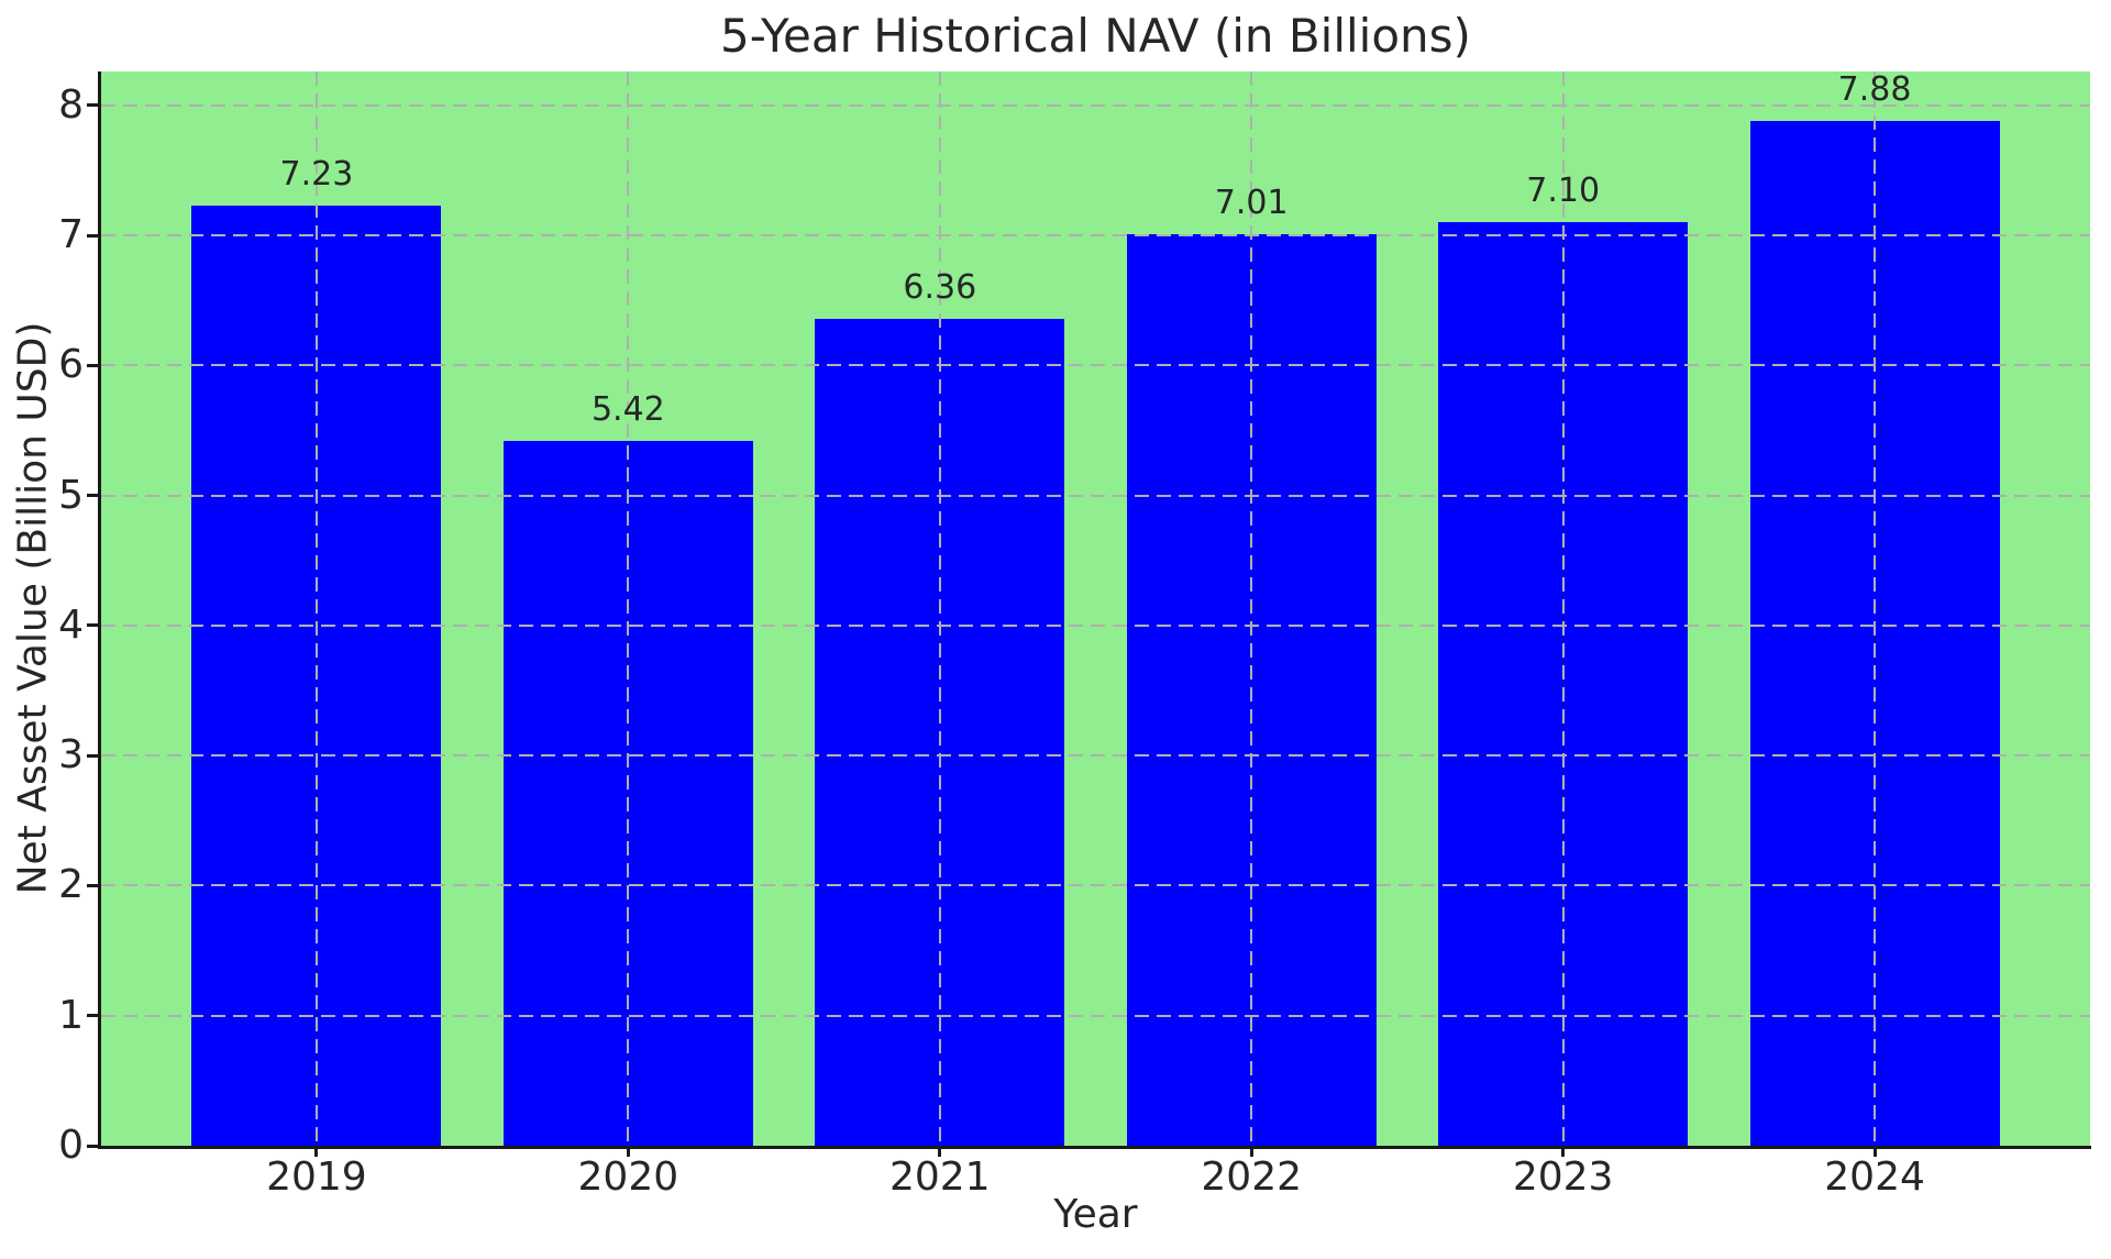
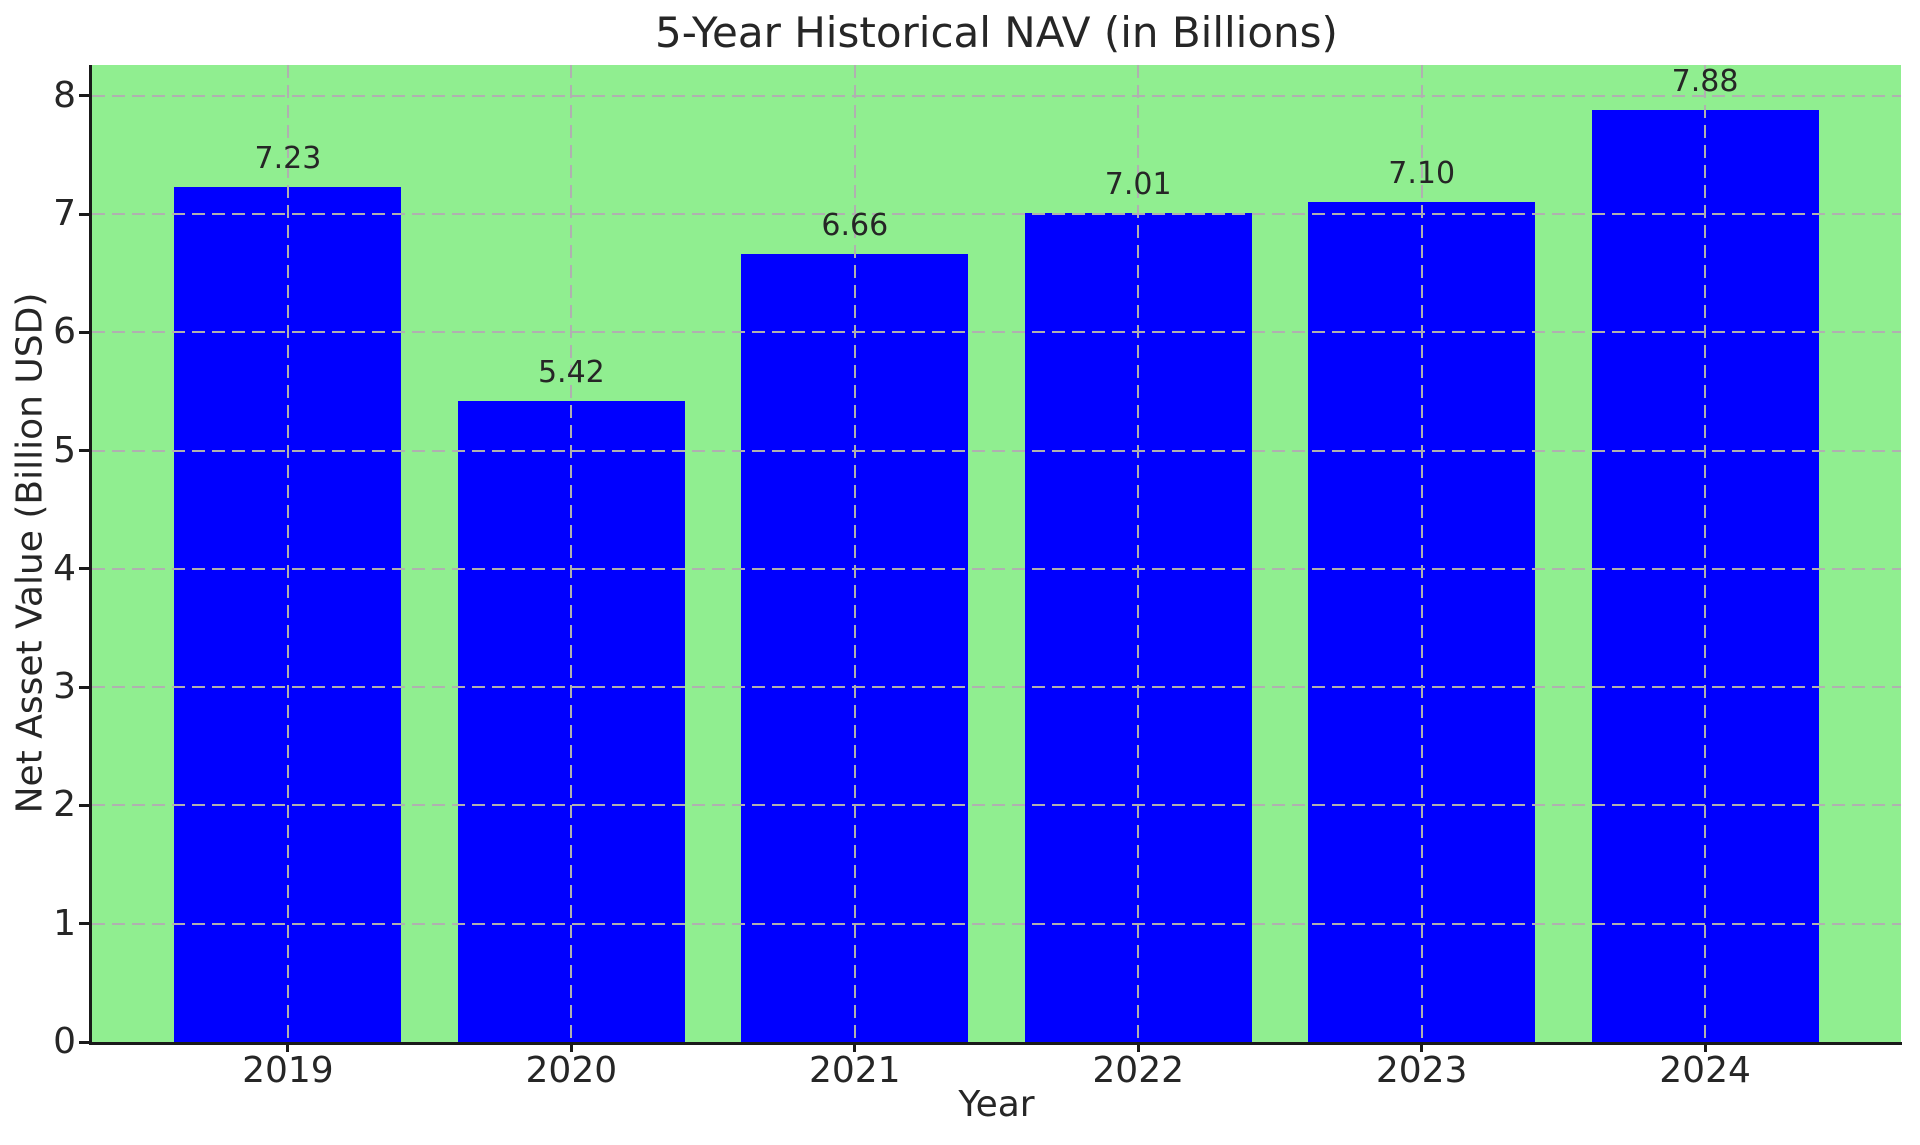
2021: 6.36 -> 6.66
